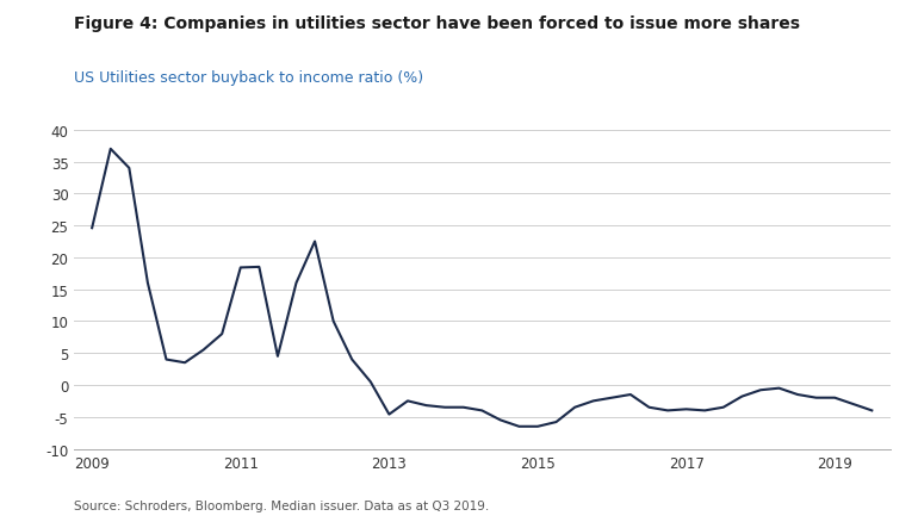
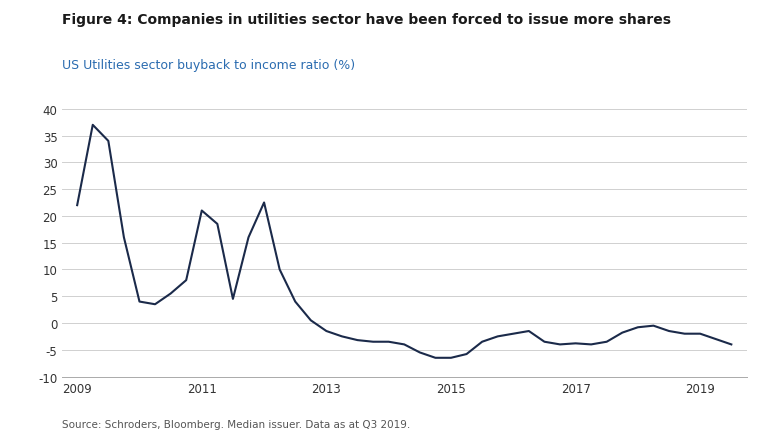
2009: 24.6 -> 22.0
2011: 18.4 -> 21.0
2013: -4.6 -> -1.5
